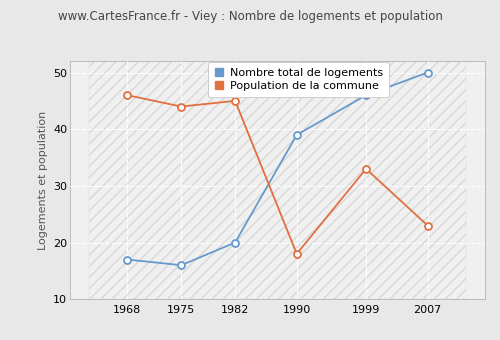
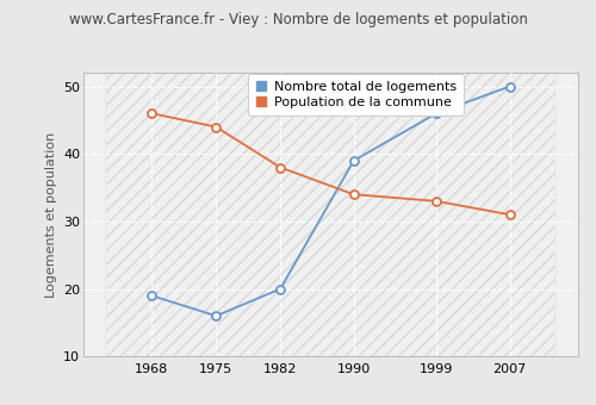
Nombre total de logements/1968: 17 -> 19
Population de la commune/1982: 45 -> 38
Population de la commune/1990: 18 -> 34
Population de la commune/2007: 23 -> 31
